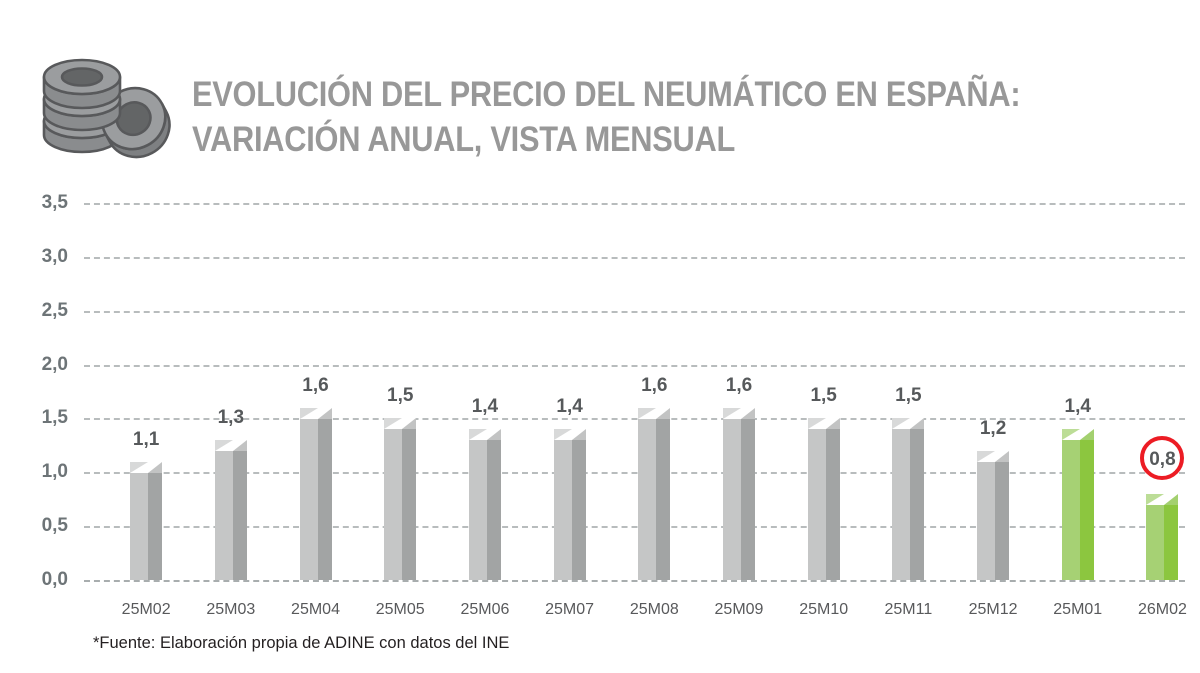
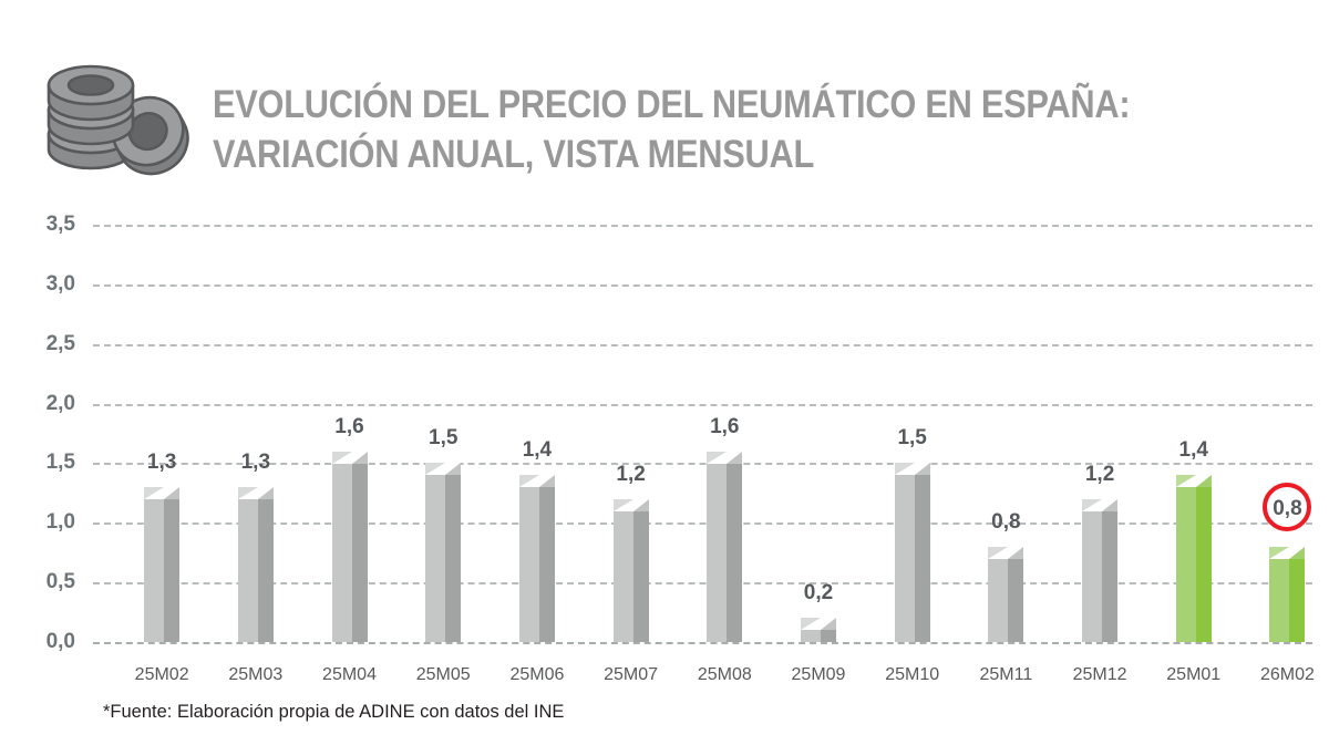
25M02: 1,1 -> 1,3
25M07: 1,4 -> 1,2
25M09: 1,6 -> 0,2
25M11: 1,5 -> 0,8
